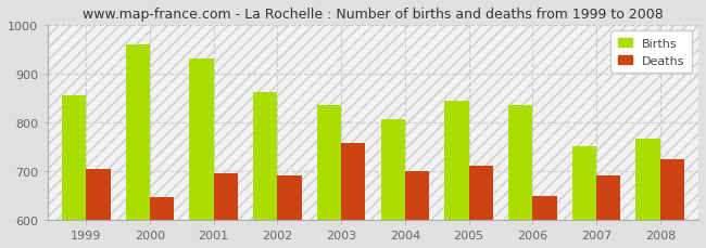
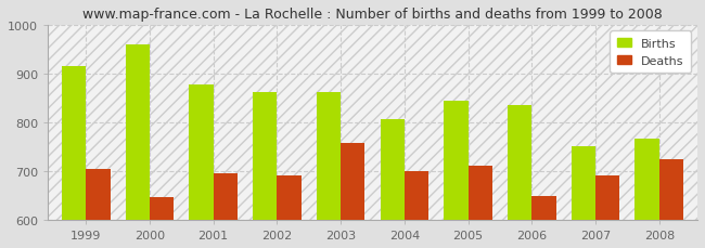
Births/1999: 855 -> 916
Births/2001: 930 -> 877
Births/2003: 835 -> 863
